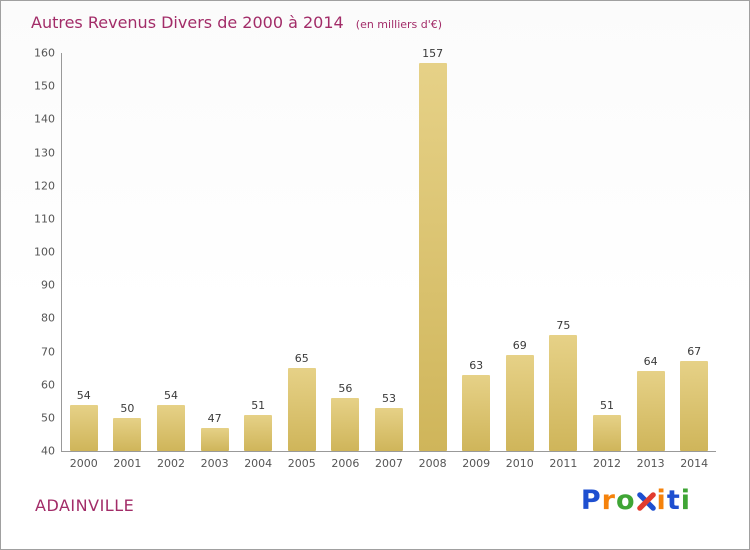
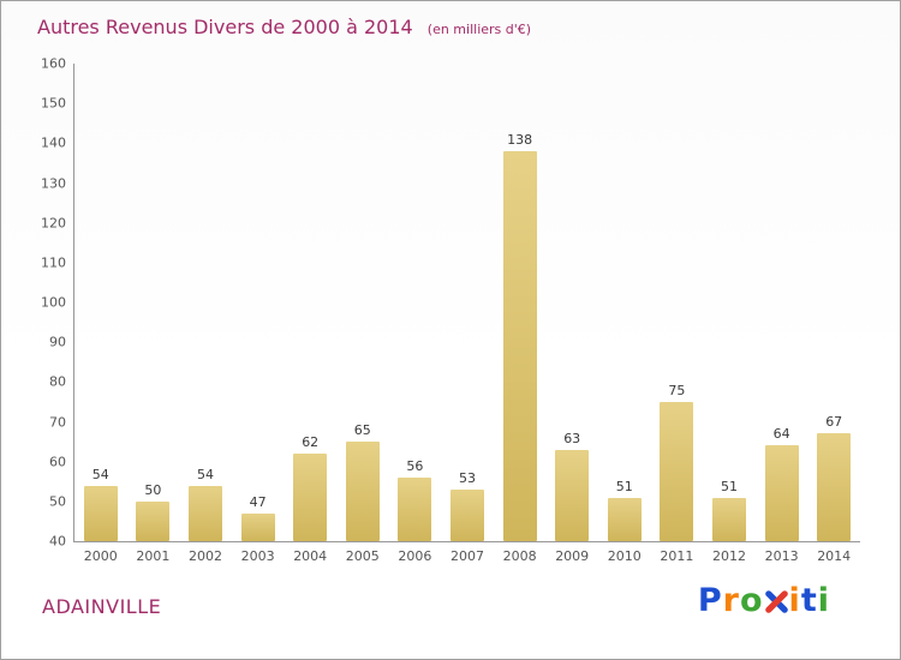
2004: 51 -> 62
2008: 157 -> 138
2010: 69 -> 51
